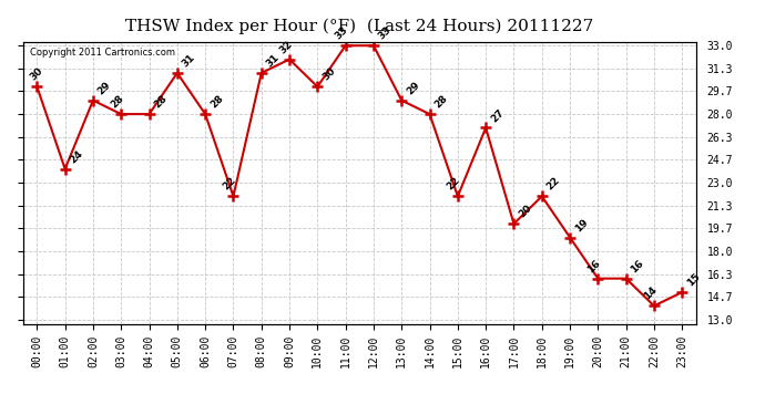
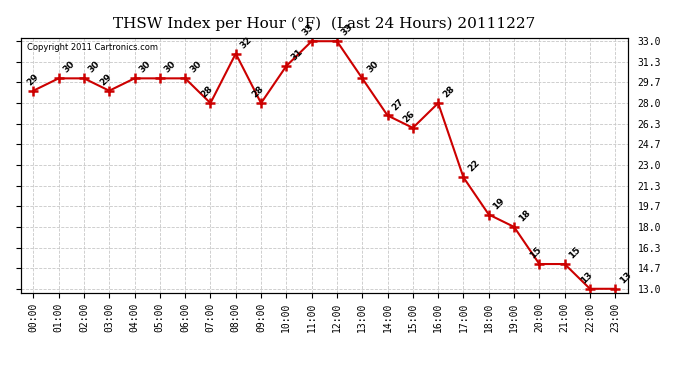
00:00: 30 -> 29
01:00: 24 -> 30
02:00: 29 -> 30
03:00: 28 -> 29
04:00: 28 -> 30
05:00: 31 -> 30
06:00: 28 -> 30
07:00: 22 -> 28
08:00: 31 -> 32
09:00: 32 -> 28
10:00: 30 -> 31
13:00: 29 -> 30
14:00: 28 -> 27
15:00: 22 -> 26
16:00: 27 -> 28
17:00: 20 -> 22
18:00: 22 -> 19
19:00: 19 -> 18
20:00: 16 -> 15
21:00: 16 -> 15
22:00: 14 -> 13
23:00: 15 -> 13
